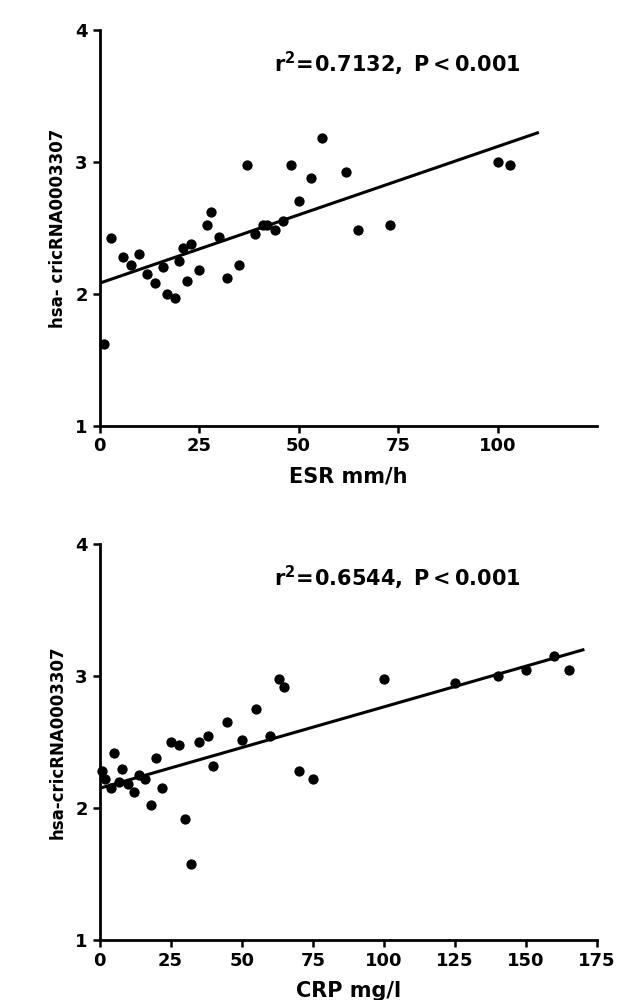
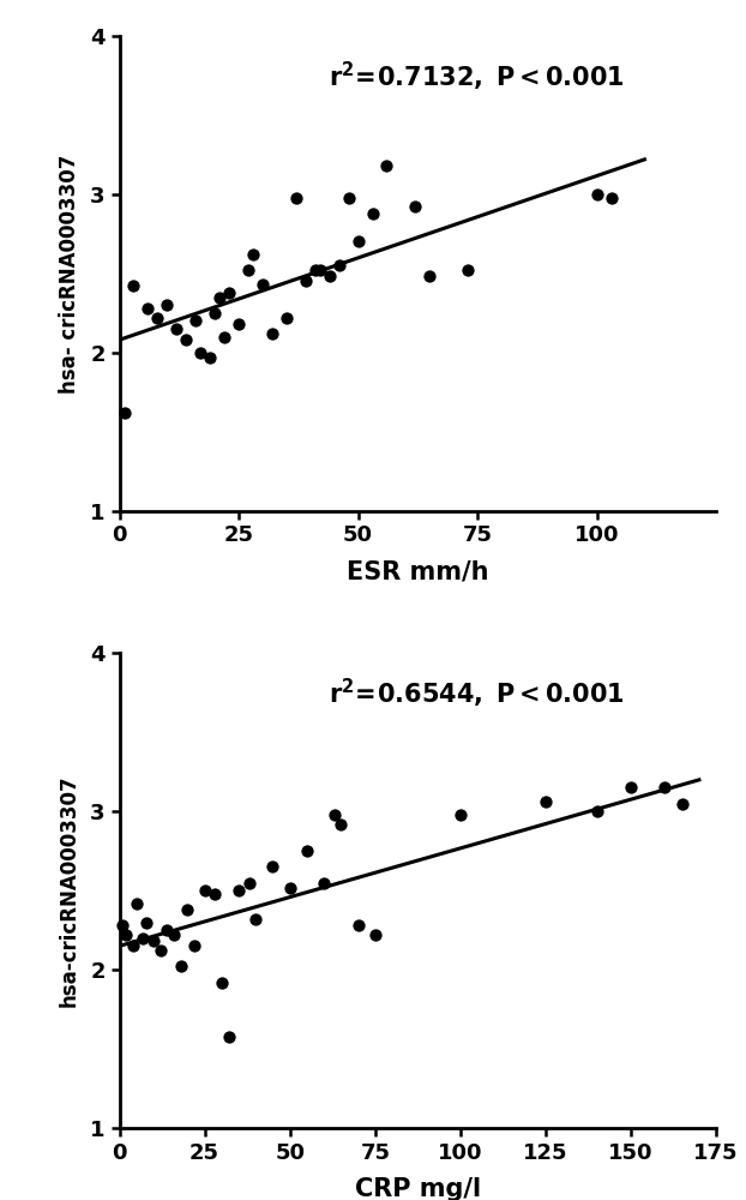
125: 2.95 -> 3.06
150: 3.05 -> 3.15
